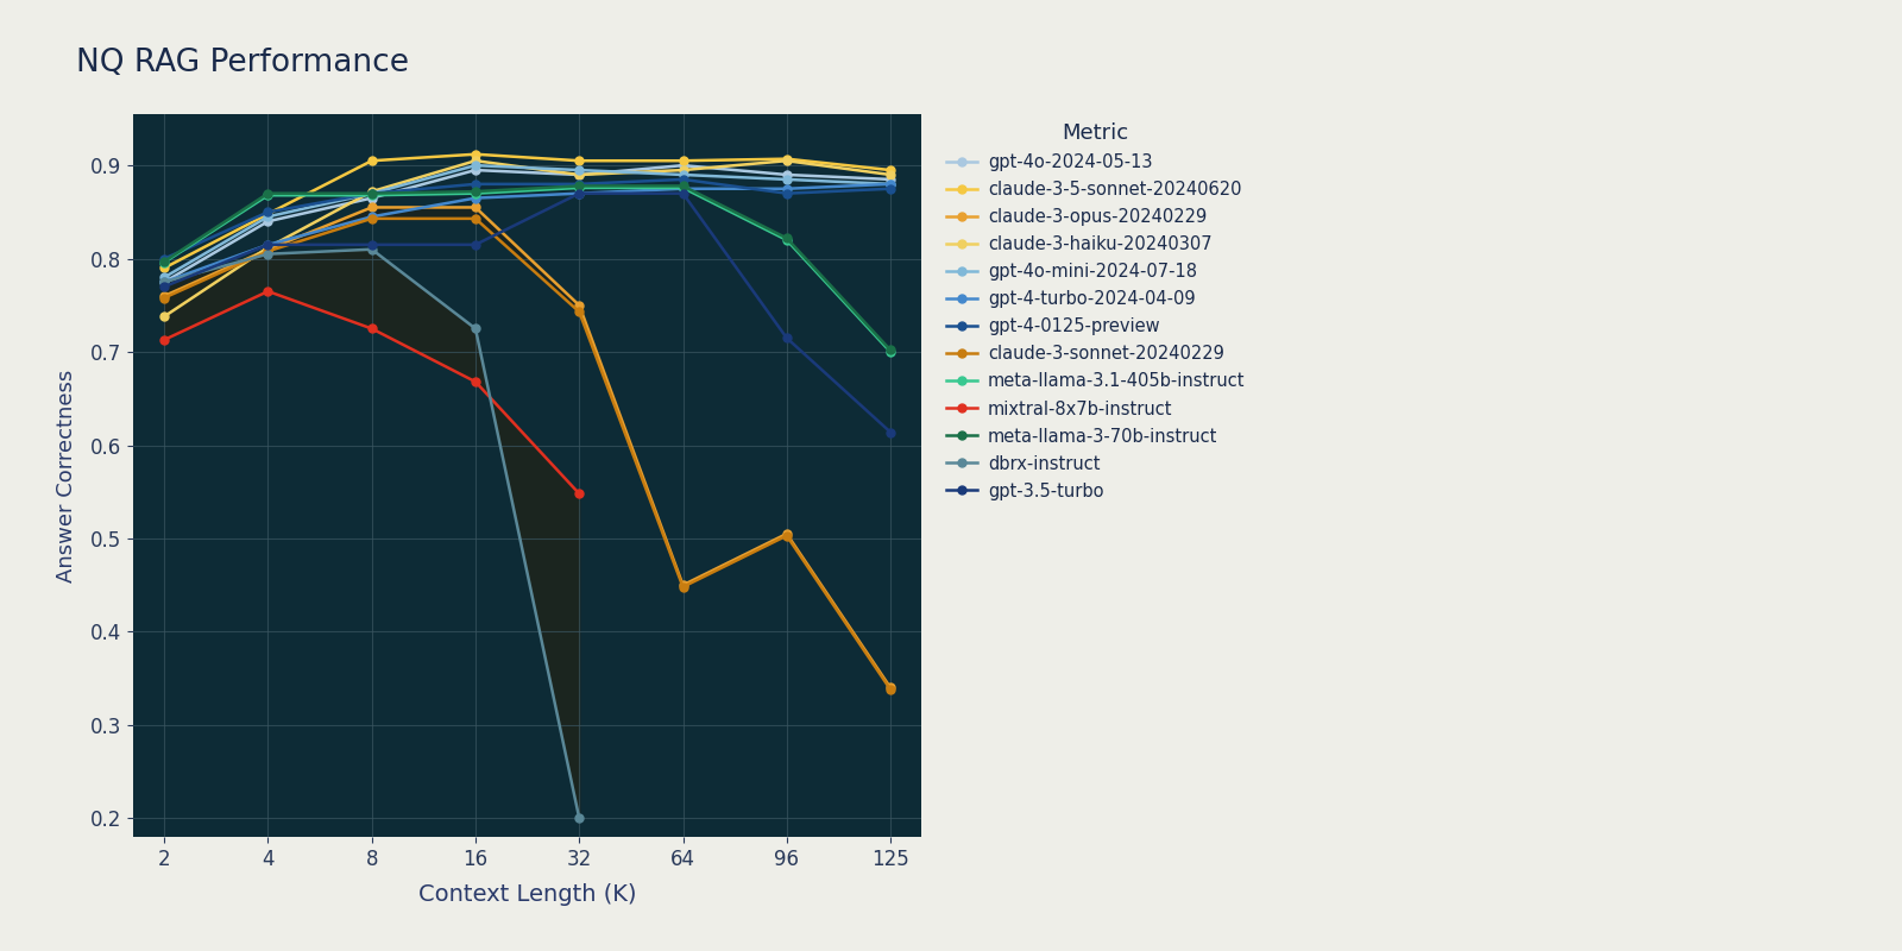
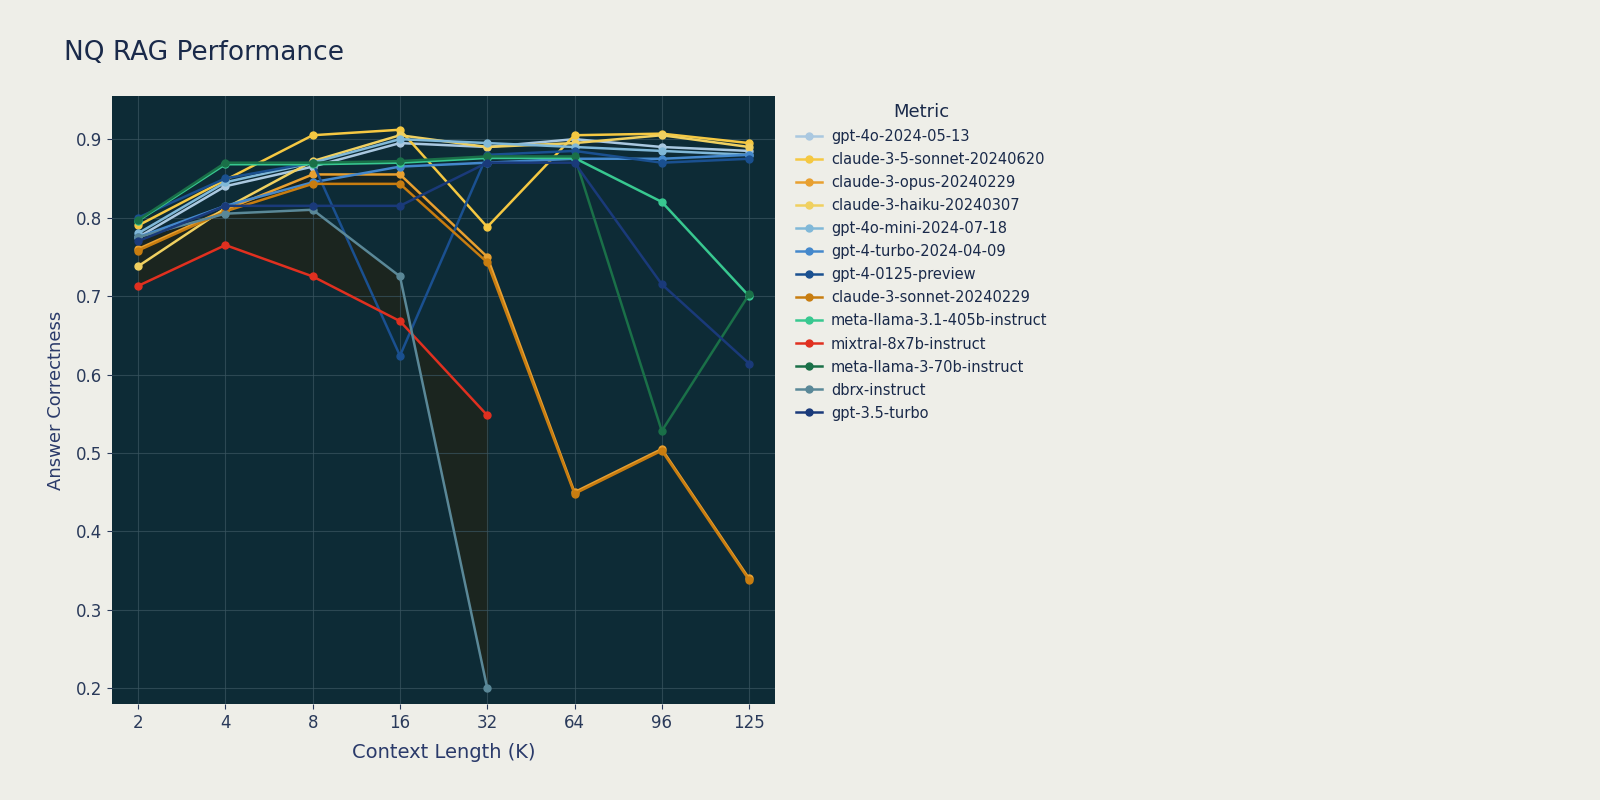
gpt-4-0125-preview/16: 0.880 -> 0.624
claude-3-5-sonnet-20240620/32: 0.905 -> 0.788
meta-llama-3-70b-instruct/96: 0.822 -> 0.528
